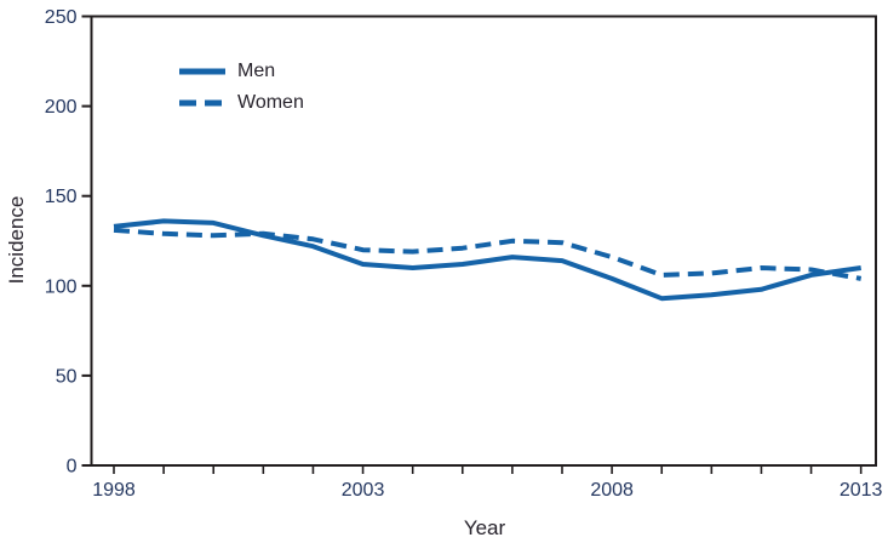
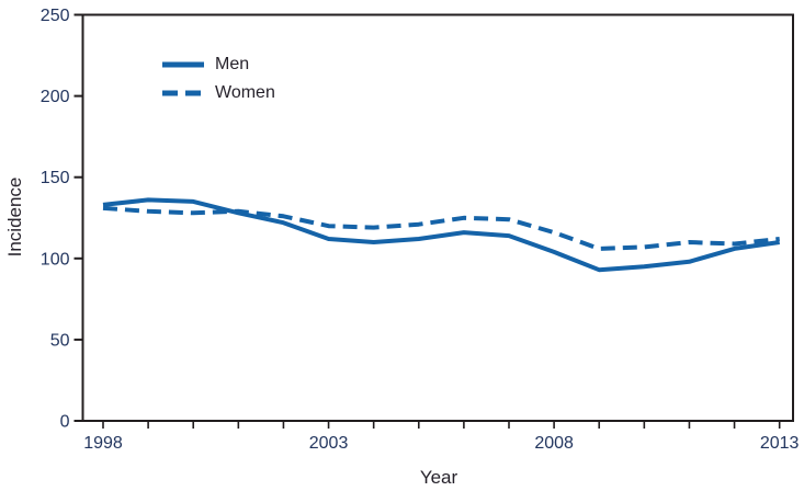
Women/2013: 104 -> 112
